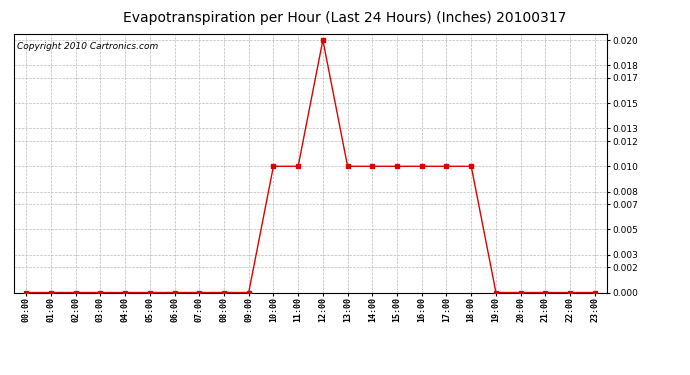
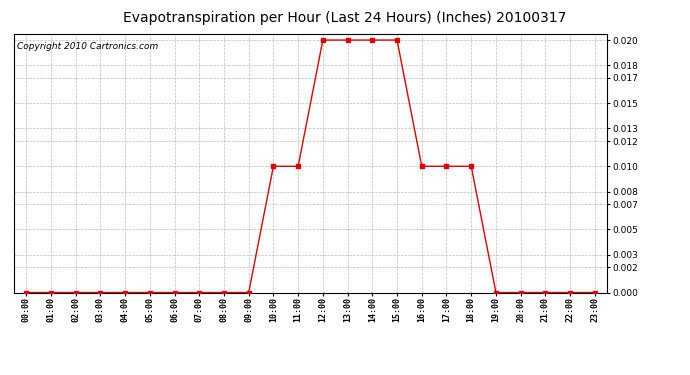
13:00: 0.01 -> 0.02
14:00: 0.01 -> 0.02
15:00: 0.01 -> 0.02
